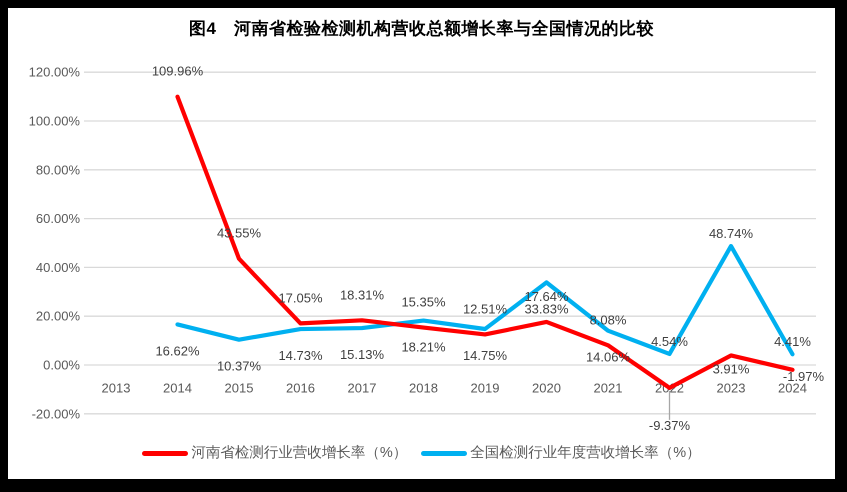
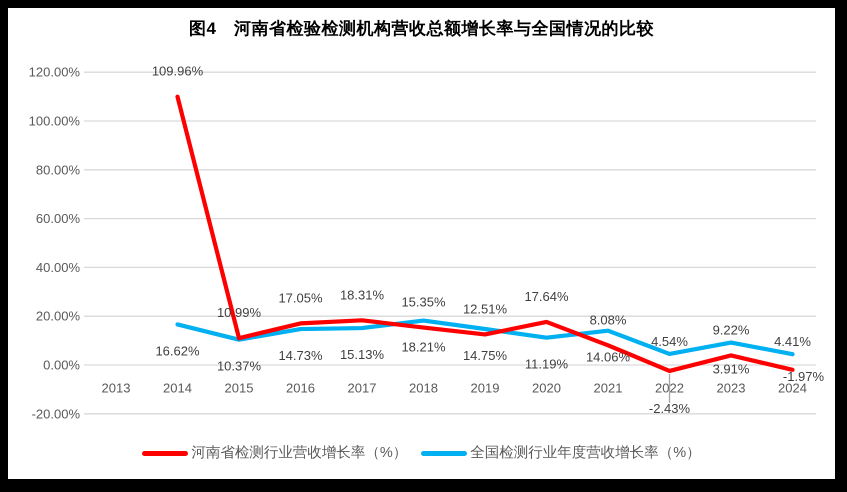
河南省检测行业营收增长率（%）/2015: 43.55% -> 10.99%
全国检测行业年度营收增长率（%）/2020: 33.83% -> 11.19%
河南省检测行业营收增长率（%）/2022: -9.37% -> -2.43%
全国检测行业年度营收增长率（%）/2023: 48.74% -> 9.22%
